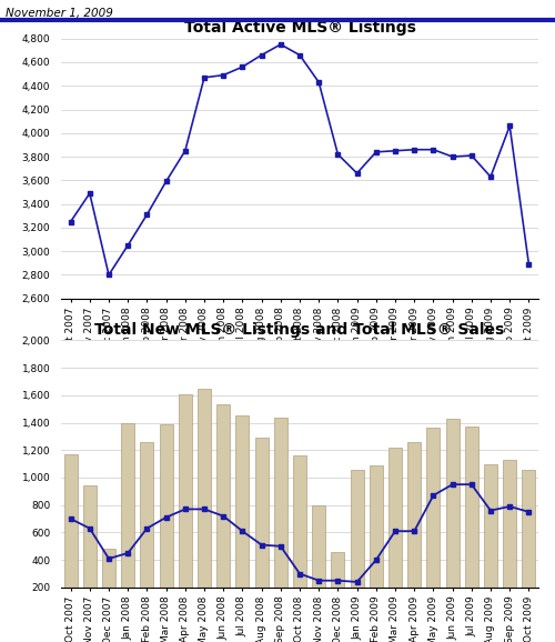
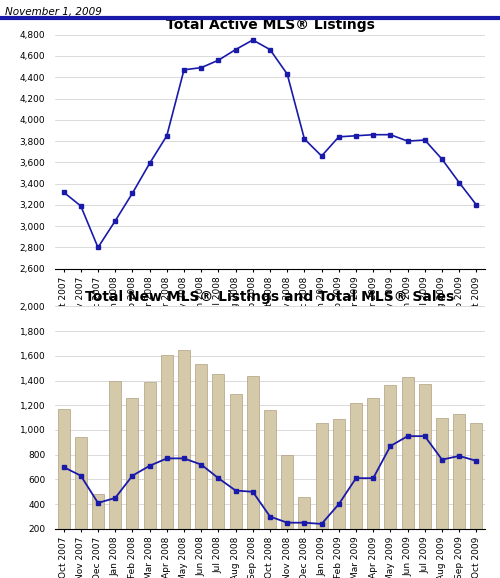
Total Active MLS® Listings/Oct 2007: 3,250 -> 3,320
Total Active MLS® Listings/Nov 2007: 3,490 -> 3,190
Total Active MLS® Listings/Sep 2009: 4,060 -> 3,410
Total Active MLS® Listings/Oct 2009: 2,890 -> 3,200
